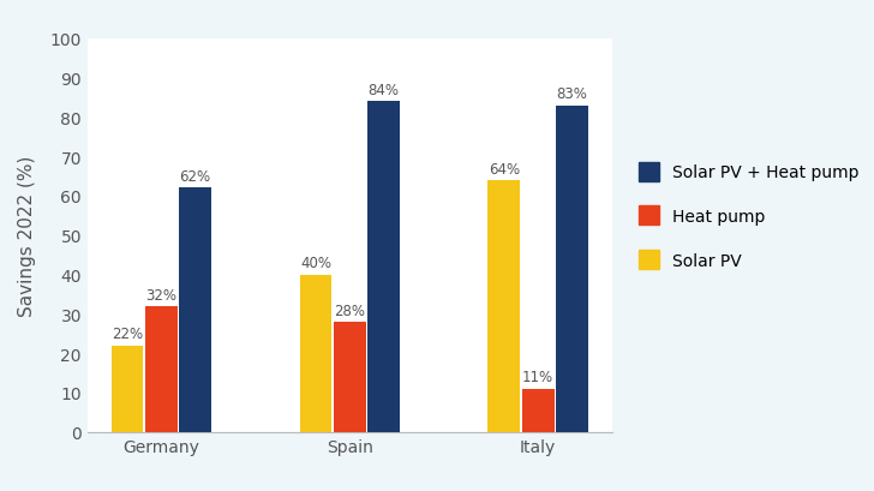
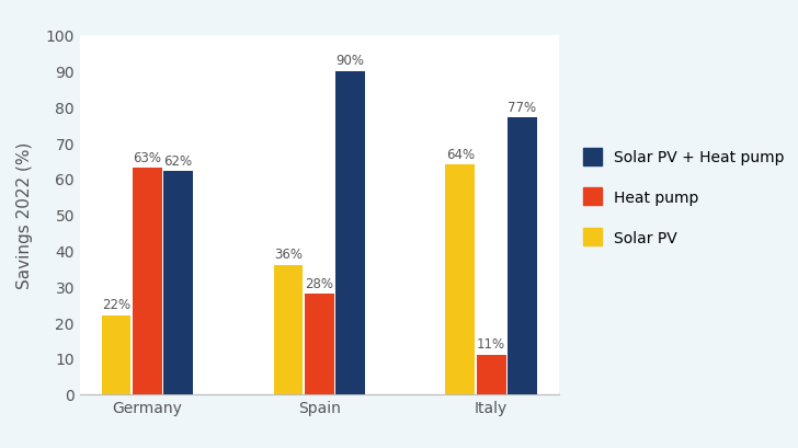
Heat pump/Germany: 32% -> 63%
Solar PV/Spain: 40% -> 36%
Solar PV + Heat pump/Spain: 84% -> 90%
Solar PV + Heat pump/Italy: 83% -> 77%
